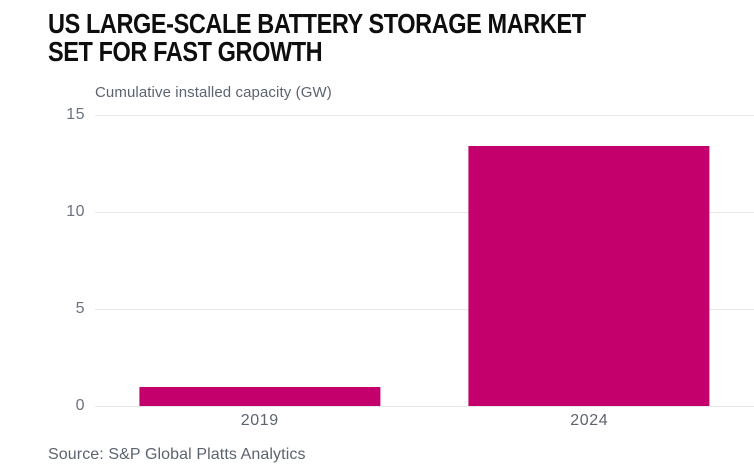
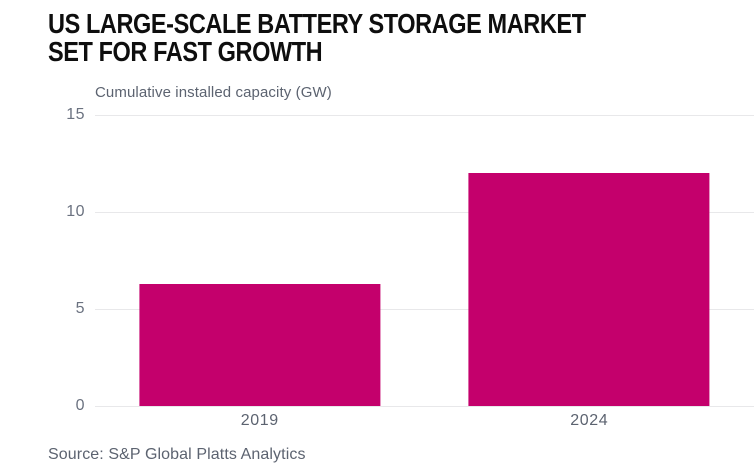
2019: 1.0 -> 6.3
2024: 13.4 -> 12.0
